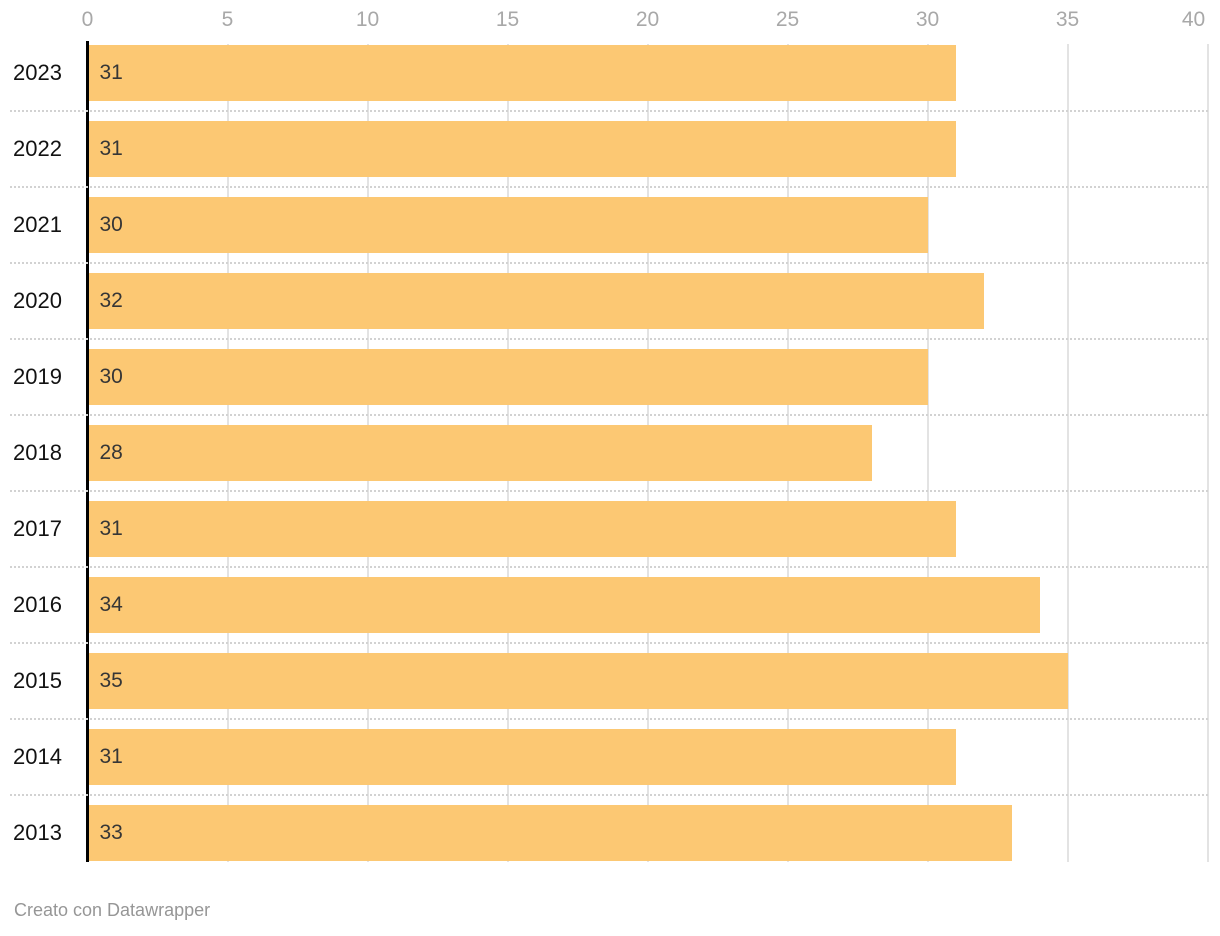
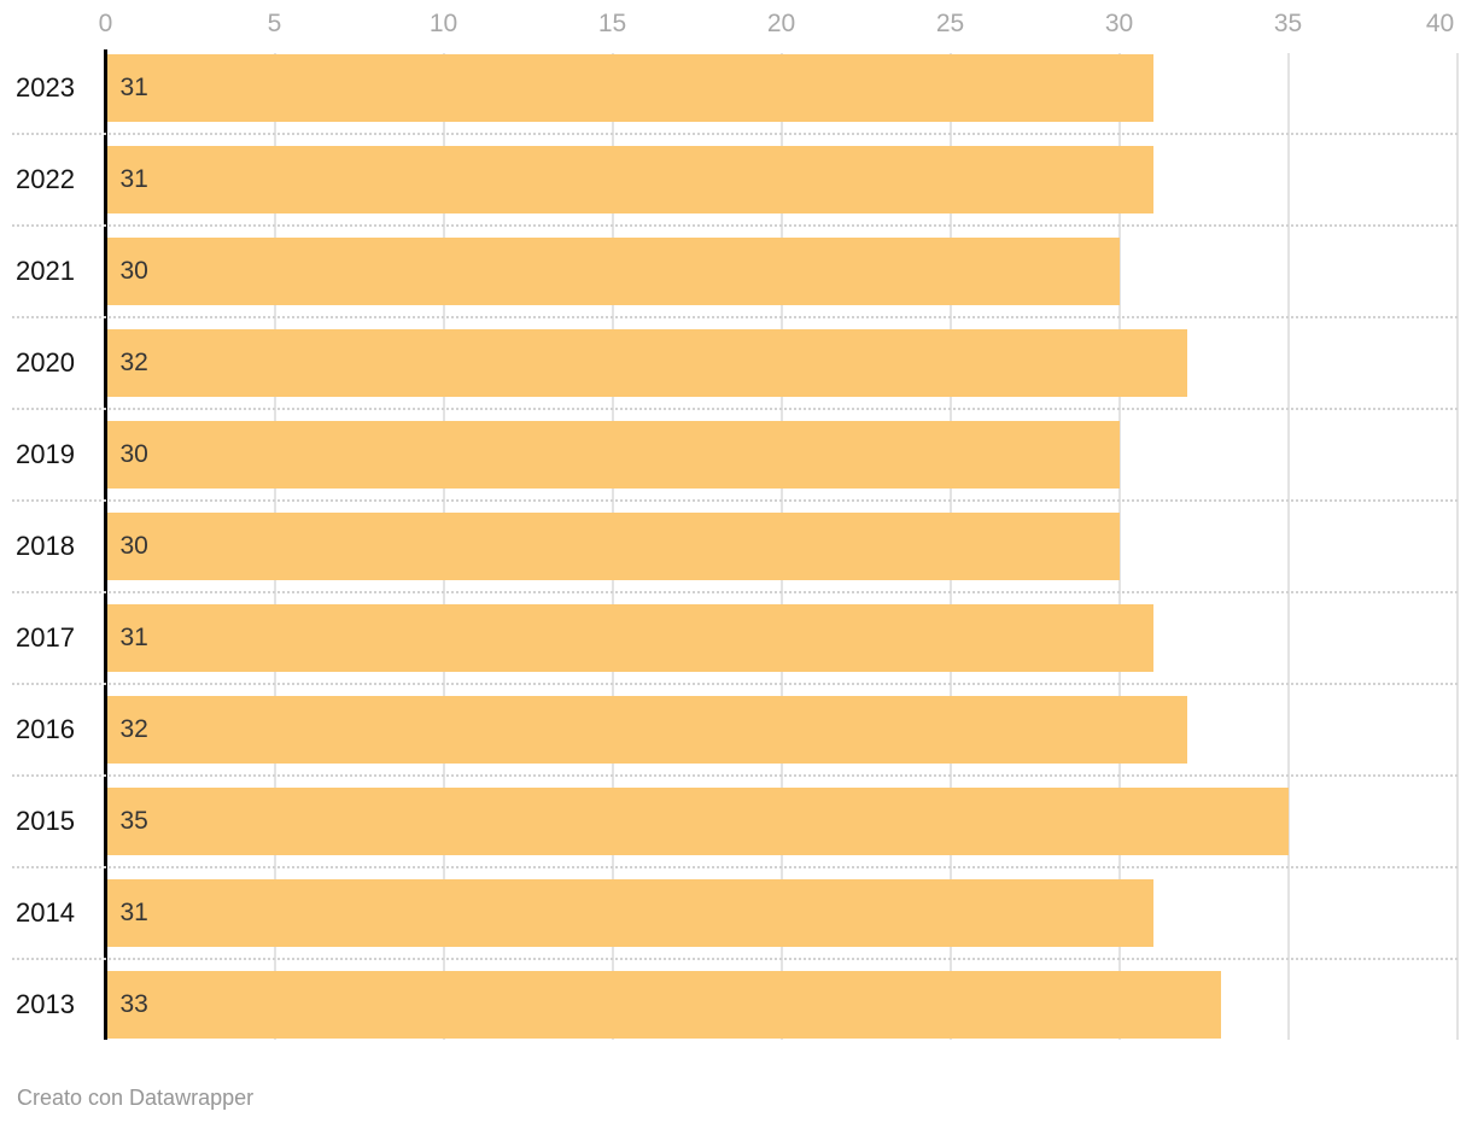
2018: 28 -> 30
2016: 34 -> 32
